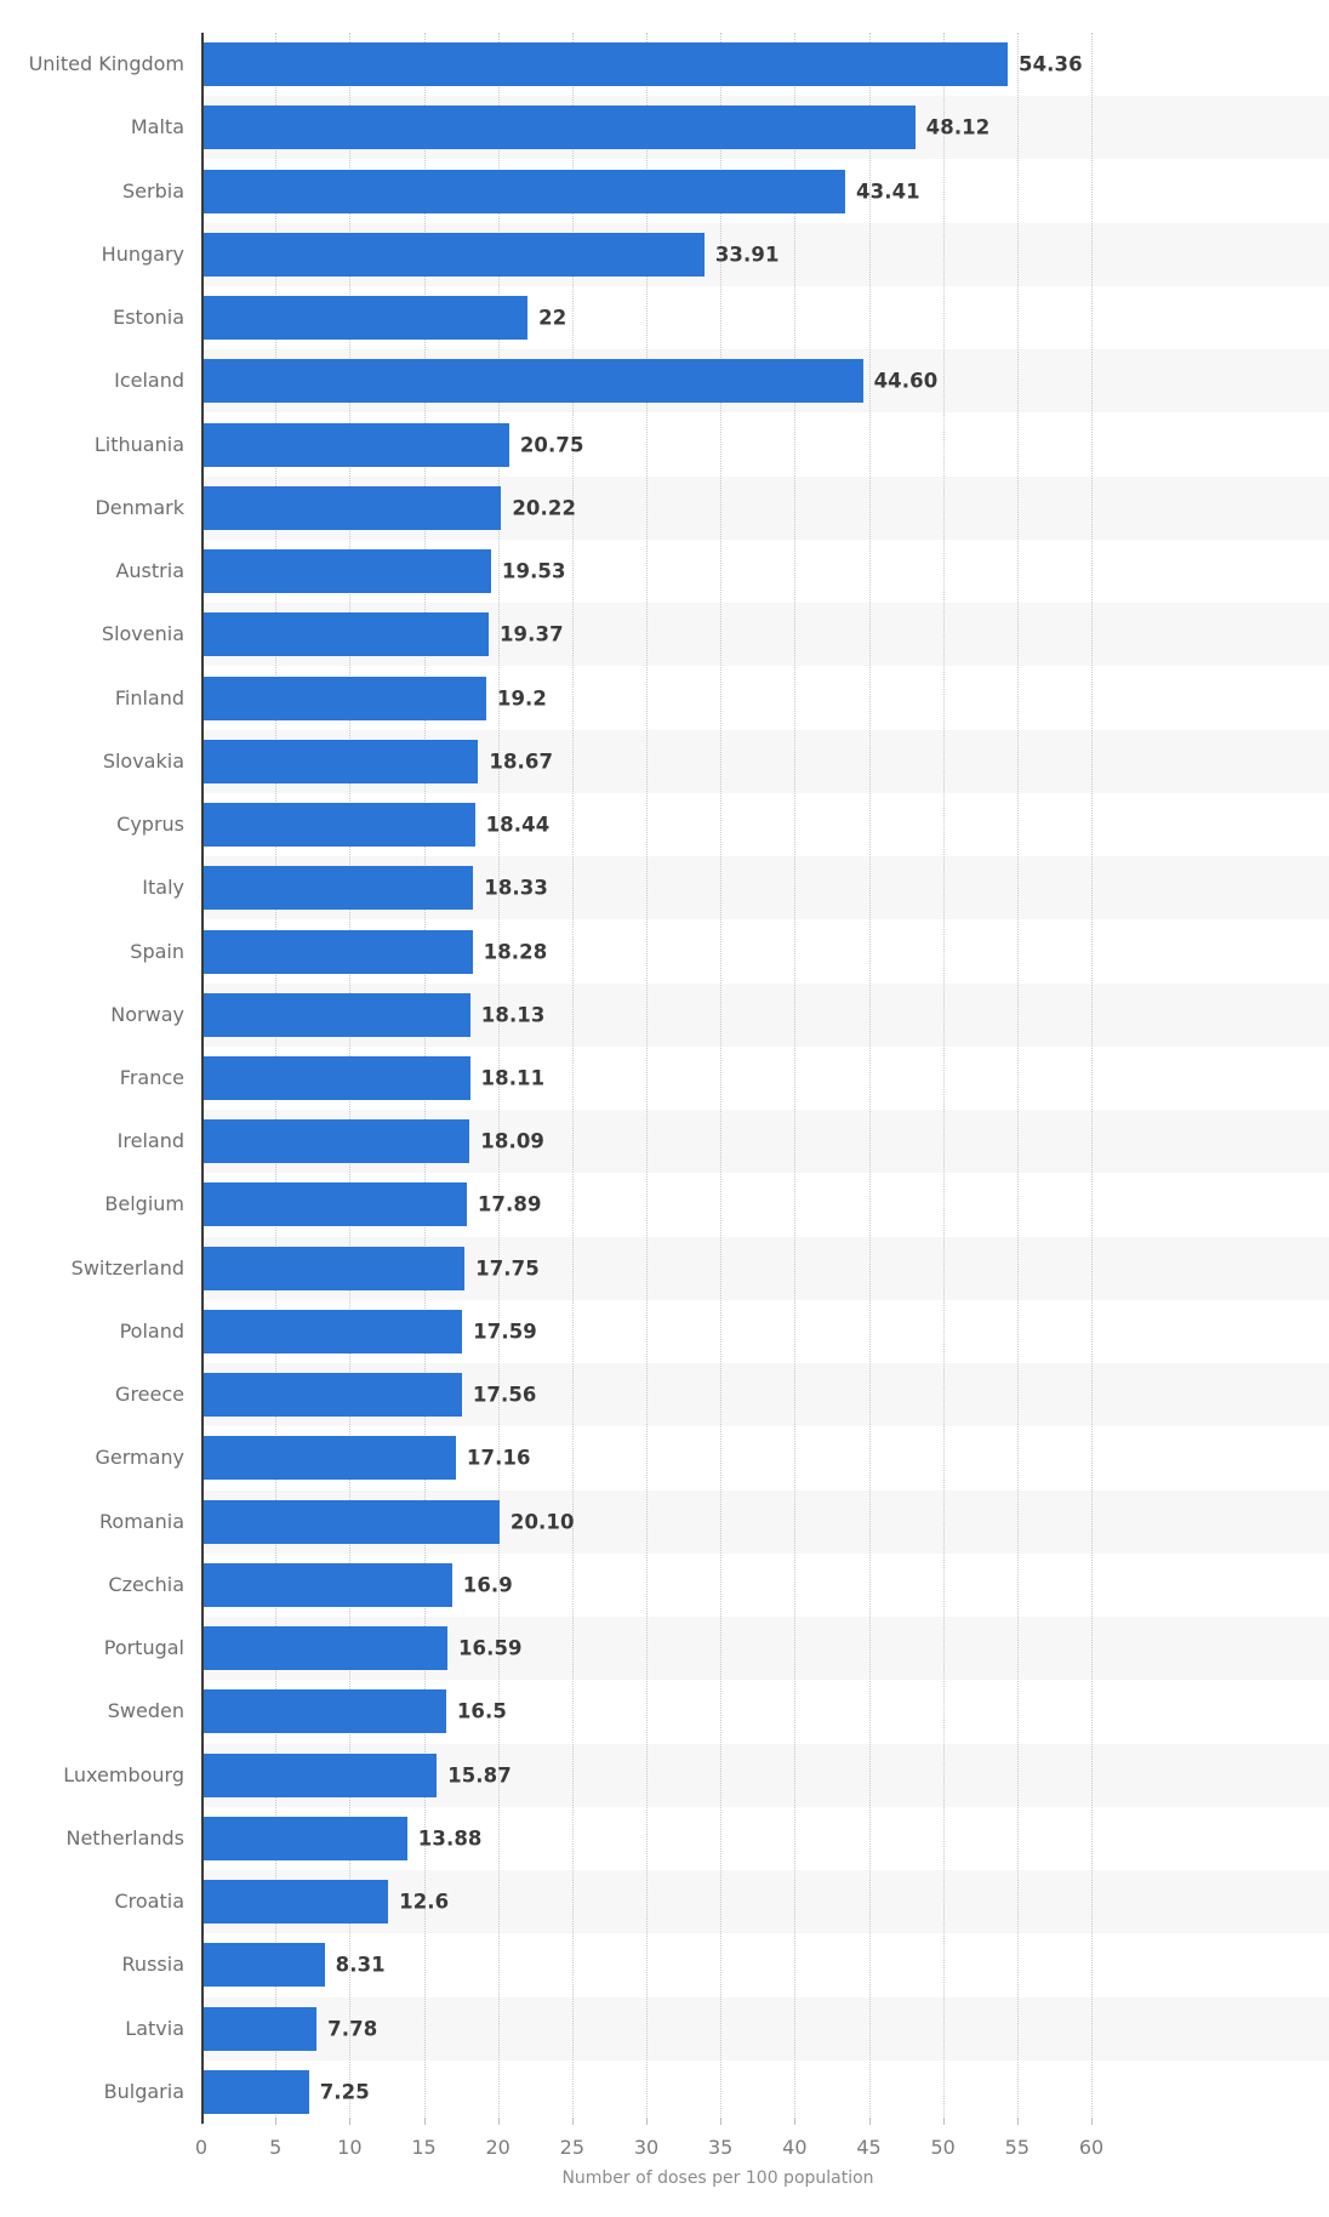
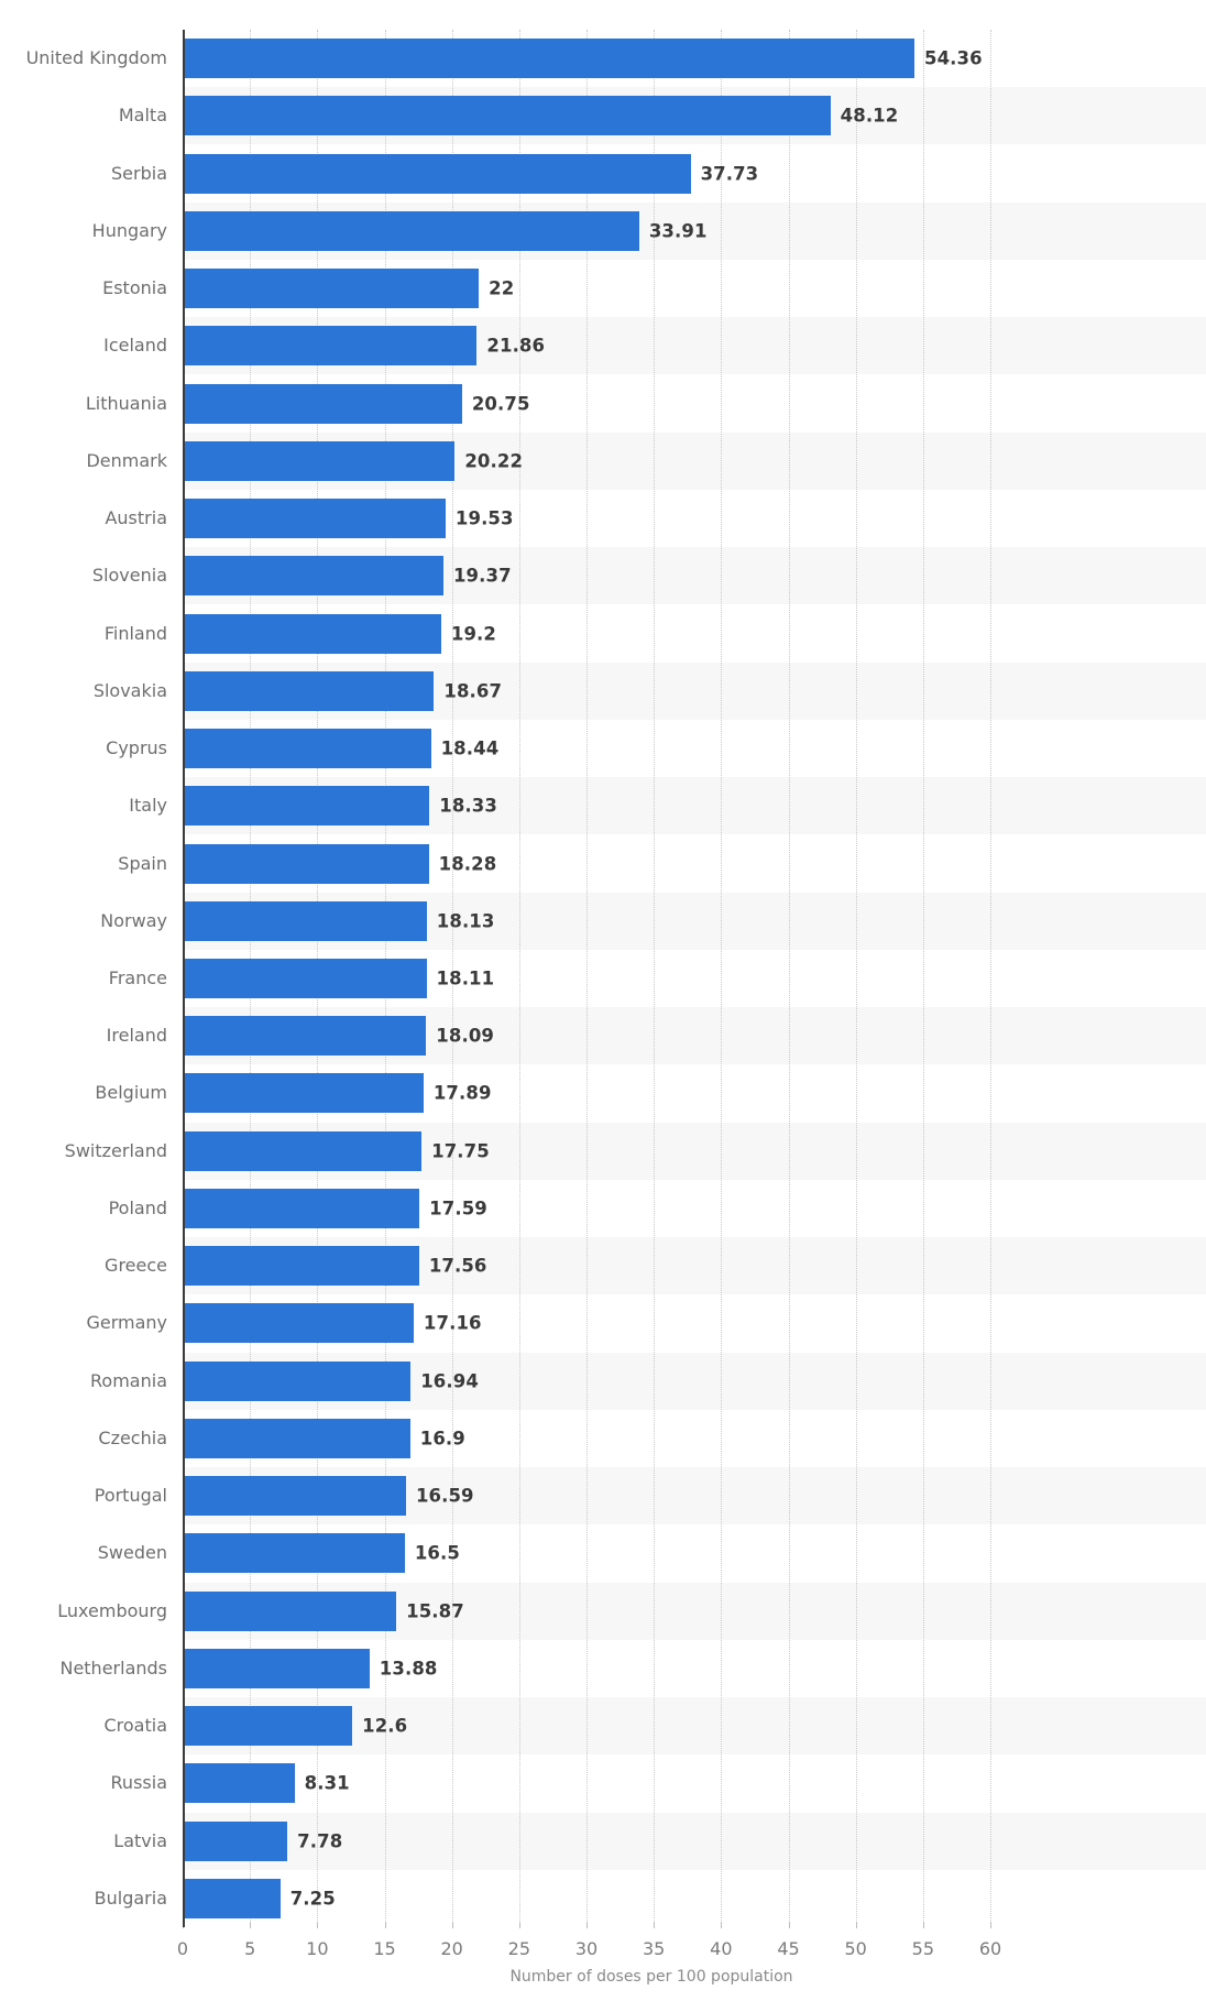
Serbia: 43.41 -> 37.73
Iceland: 44.60 -> 21.86
Romania: 20.10 -> 16.94
